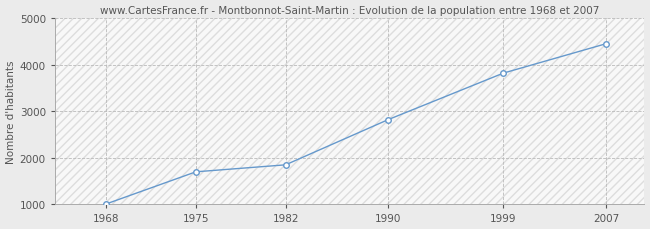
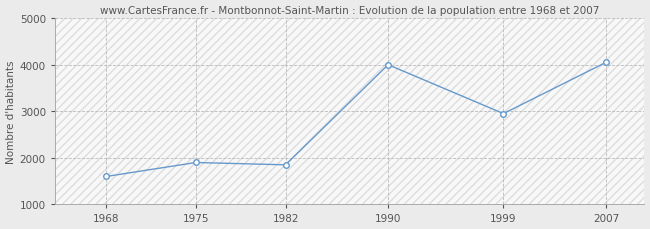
1968: 1010 -> 1600
1975: 1700 -> 1900
1990: 2820 -> 4000
1999: 3820 -> 2950
2007: 4450 -> 4050
